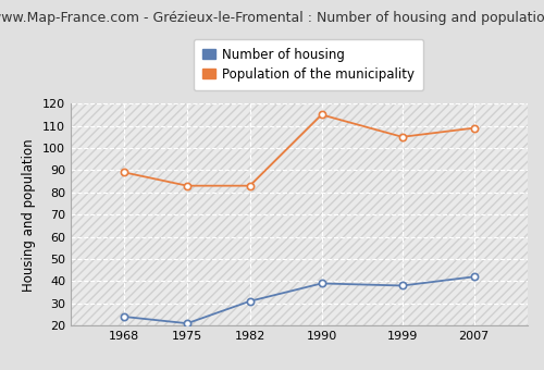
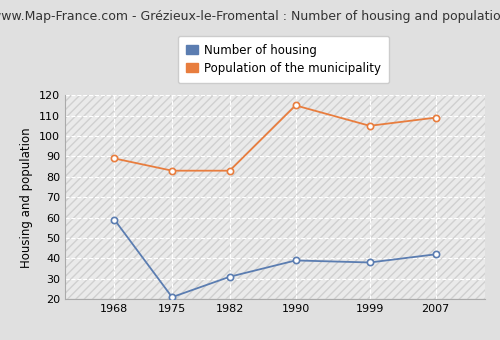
Number of housing/1968: 24 -> 59
